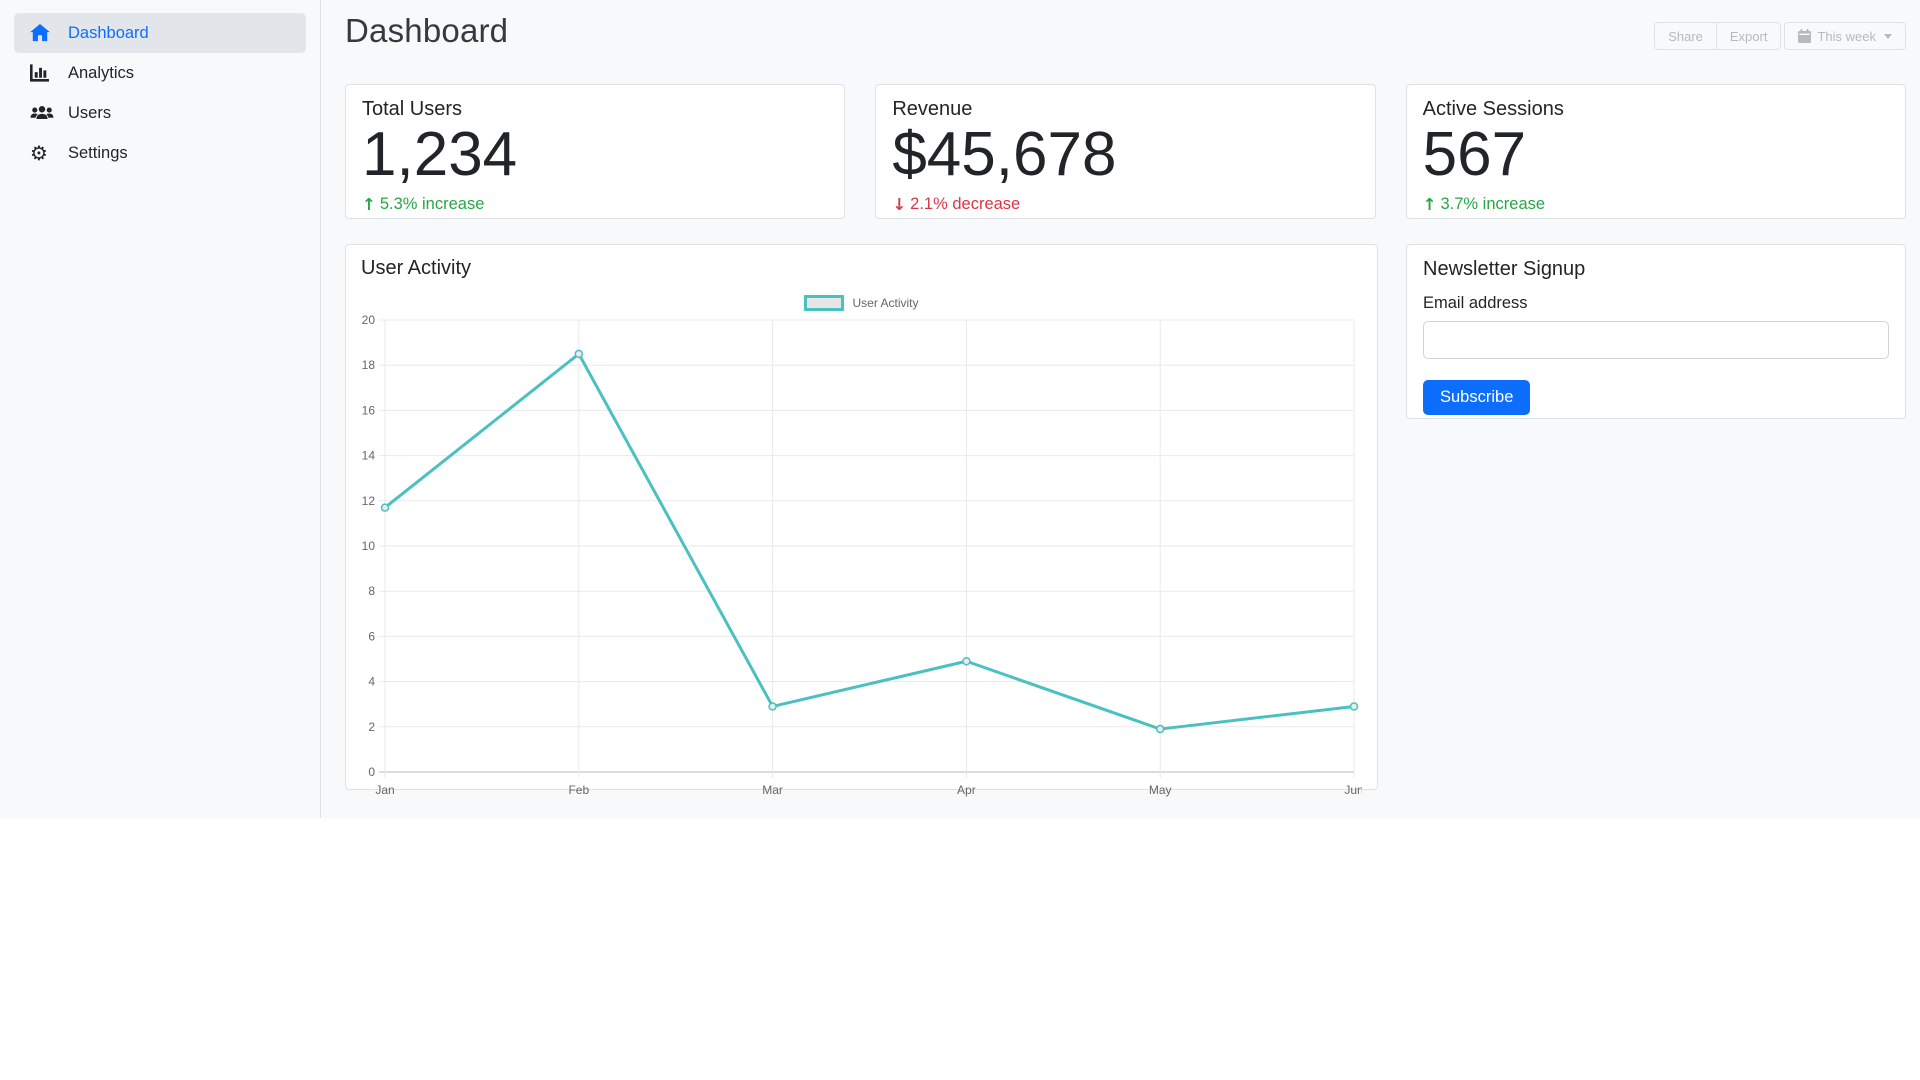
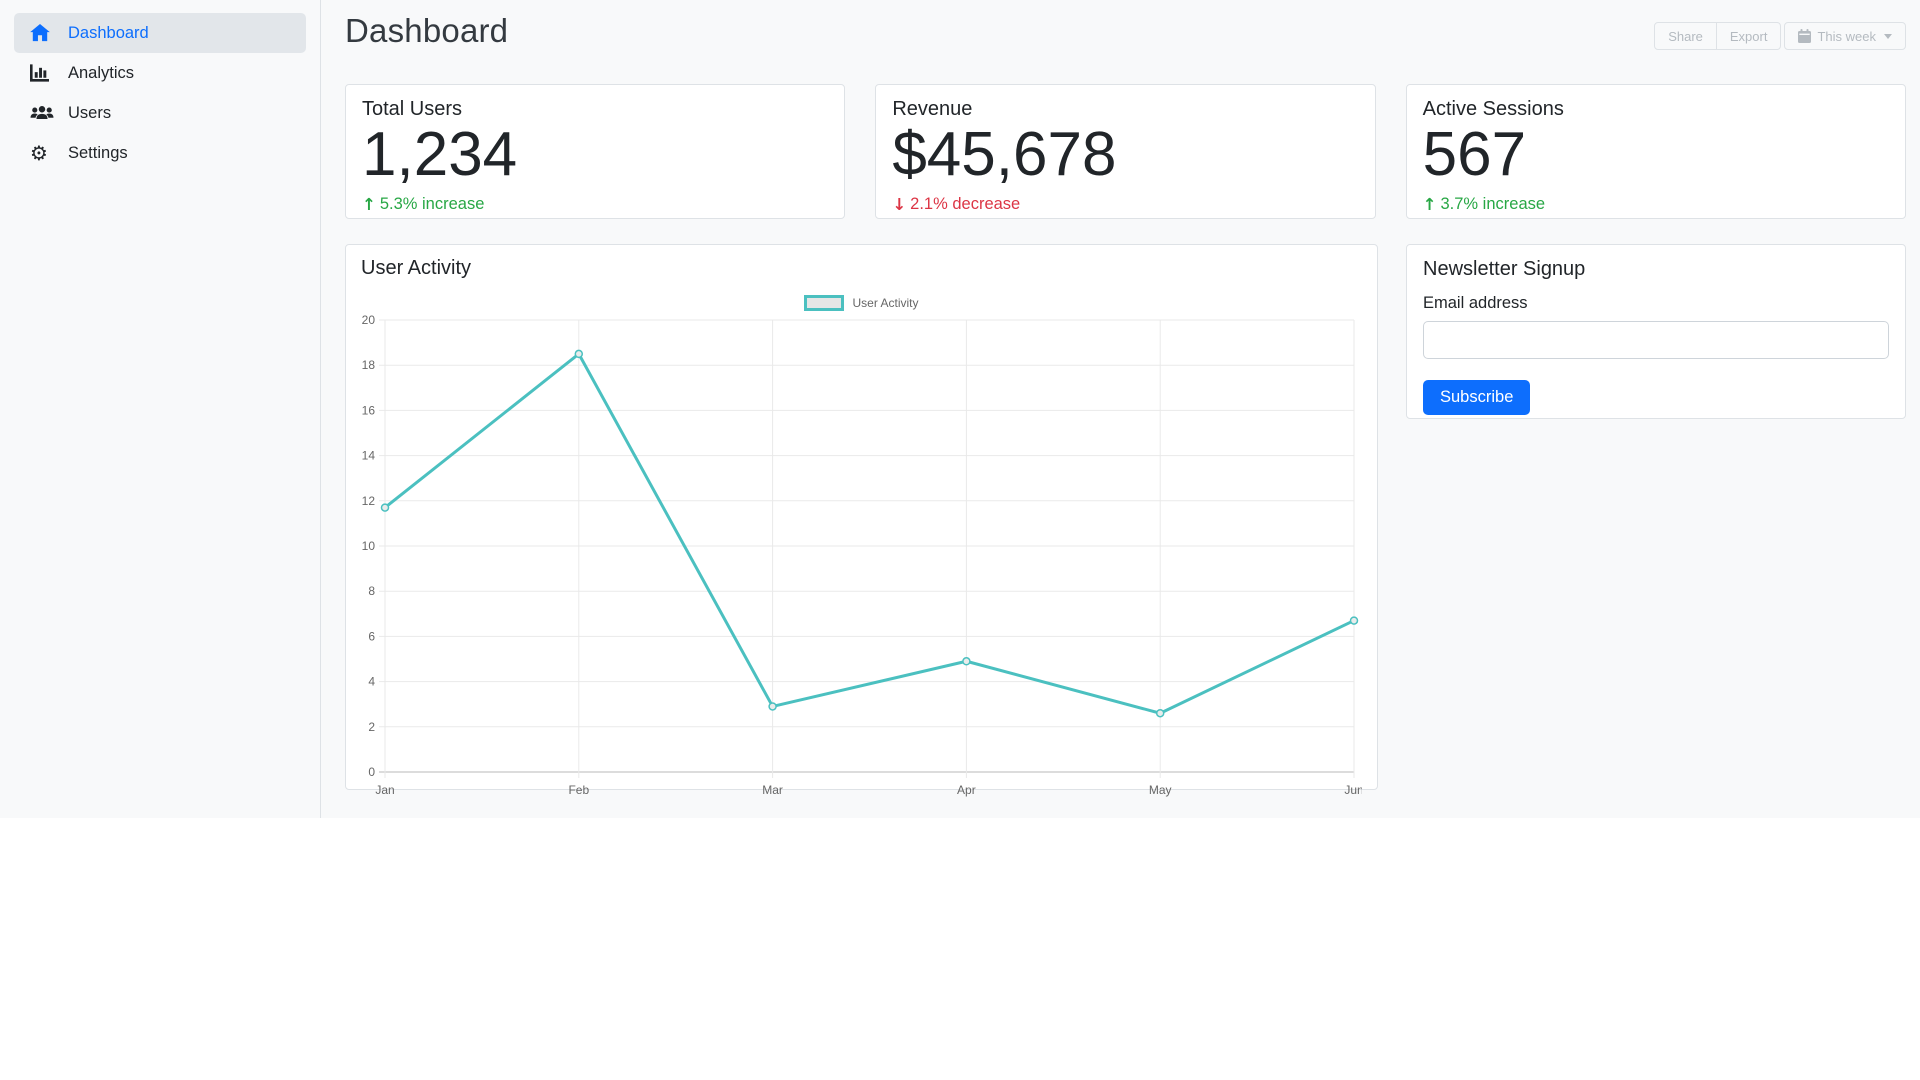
May: 1.9 -> 2.6
Jun: 2.9 -> 6.7
